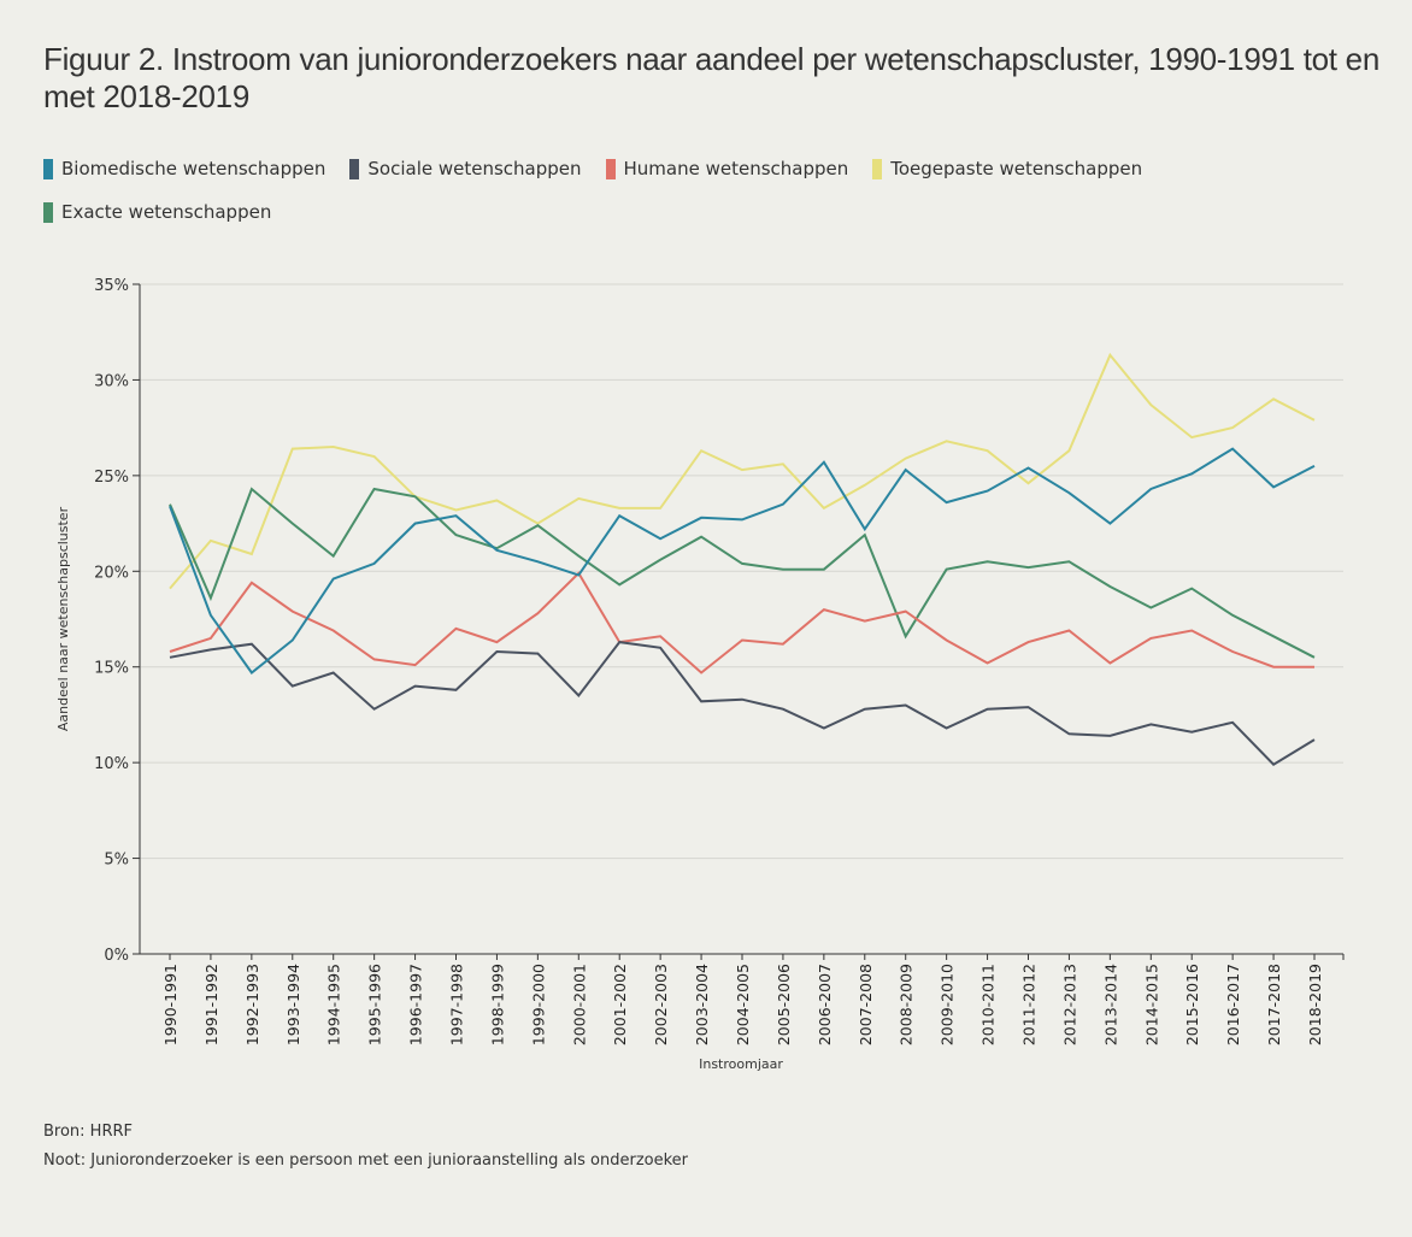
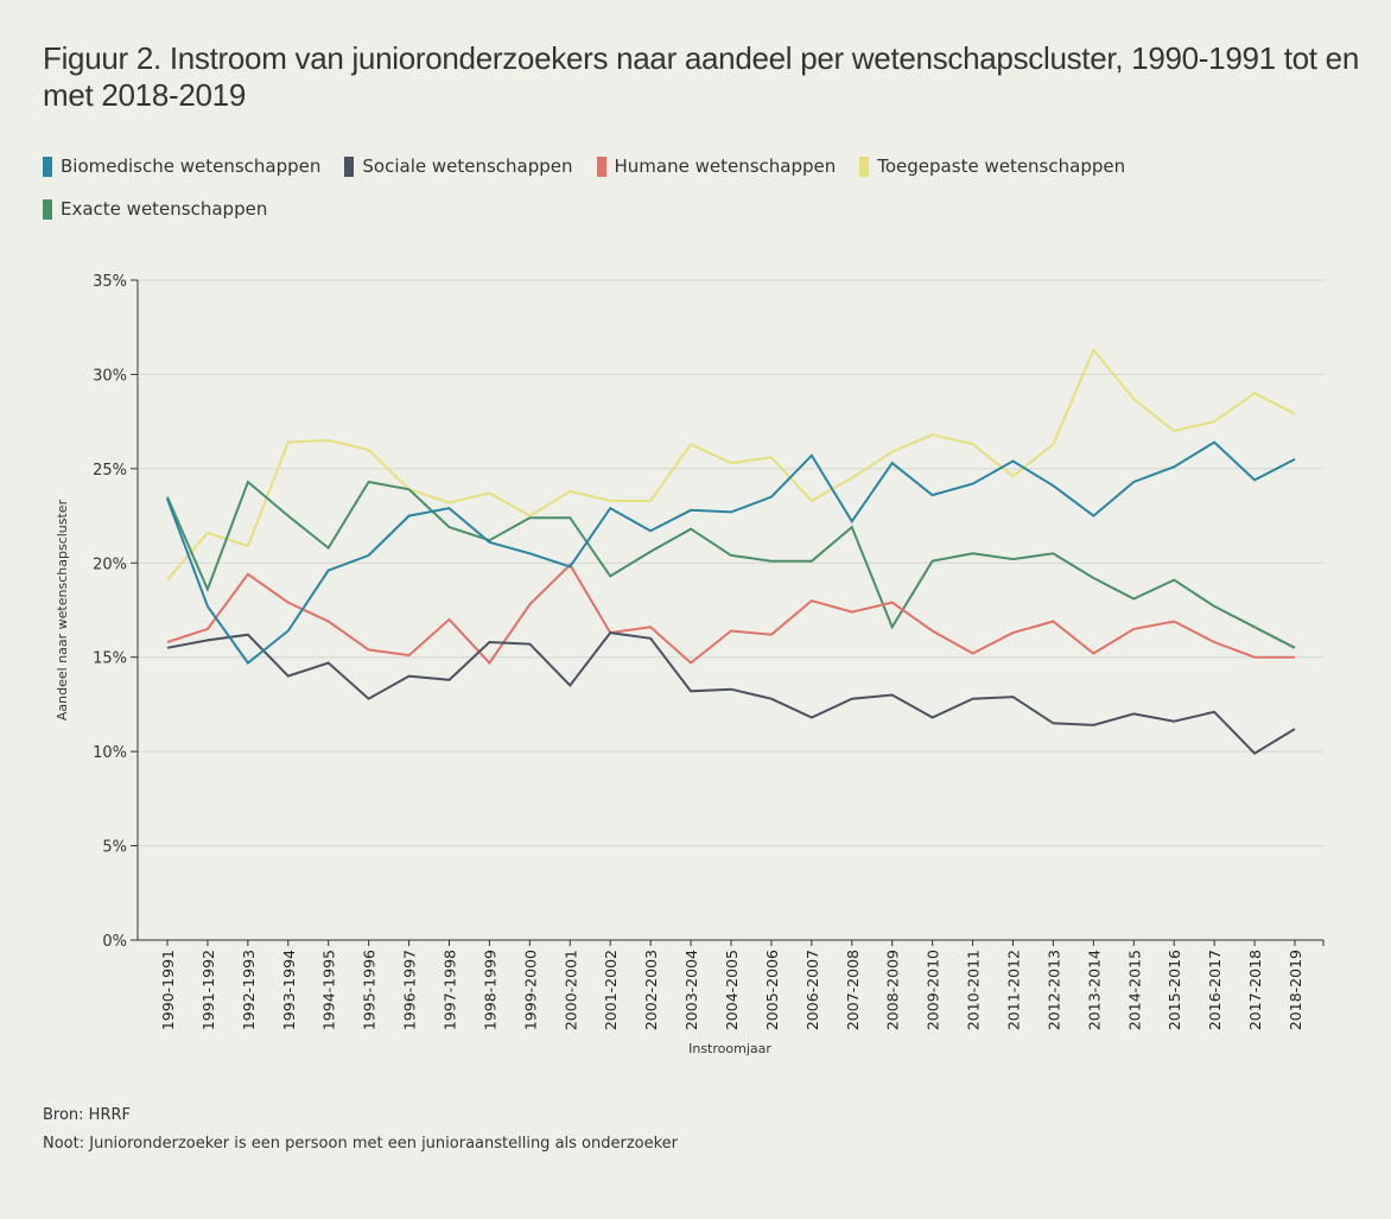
Humane wetenschappen/1998-1999: 16.3% -> 14.7%
Exacte wetenschappen/2000-2001: 20.8% -> 22.4%
